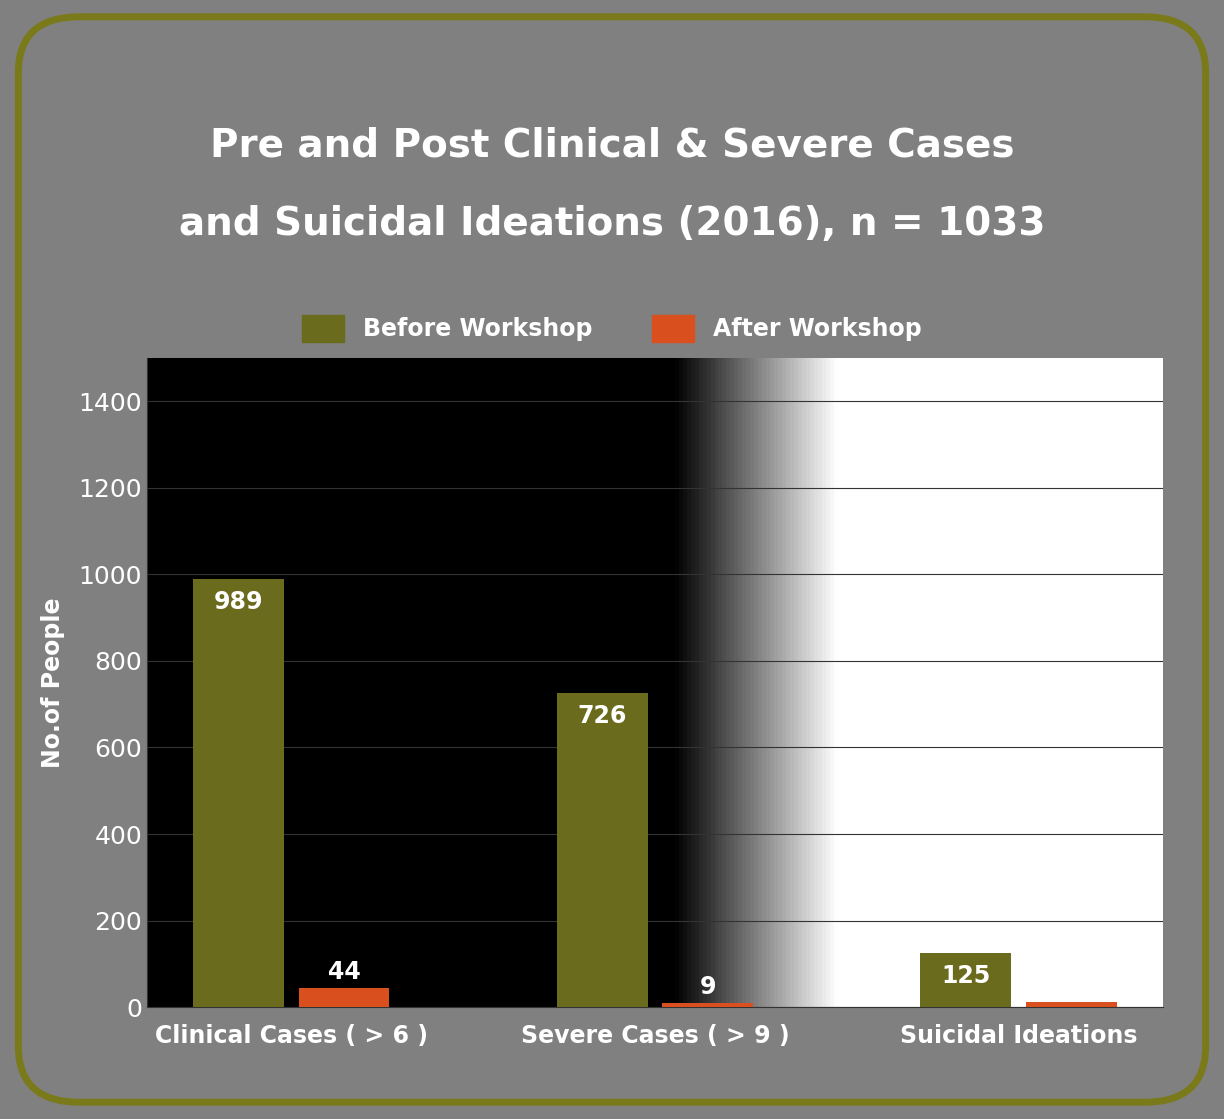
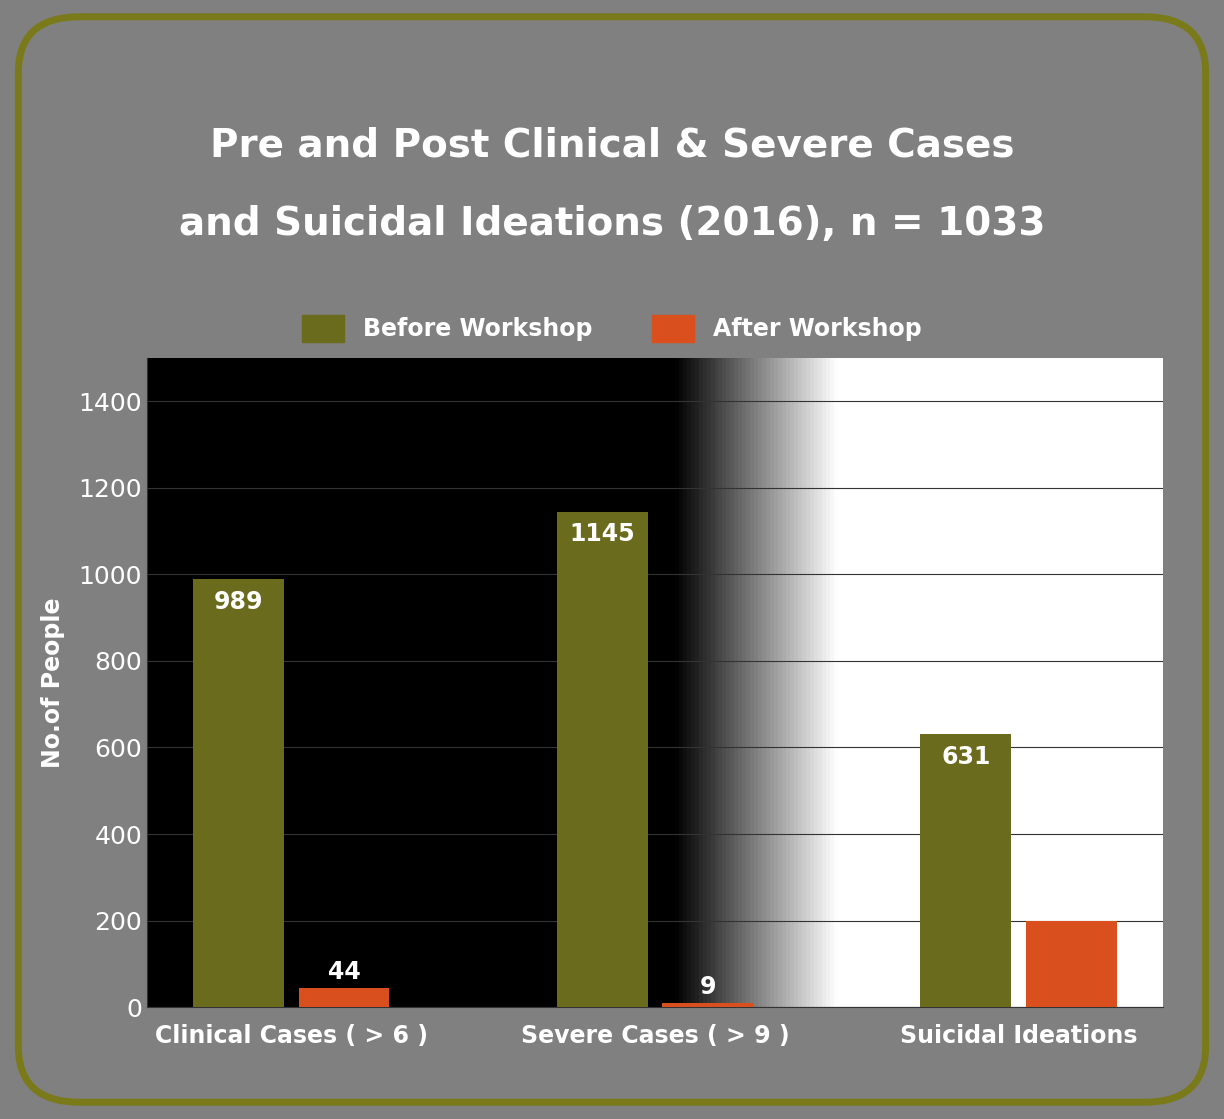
Before Workshop/Severe Cases ( > 9 ): 726 -> 1145
Before Workshop/Suicidal Ideations: 125 -> 631
After Workshop/Suicidal Ideations: 11 -> 200
